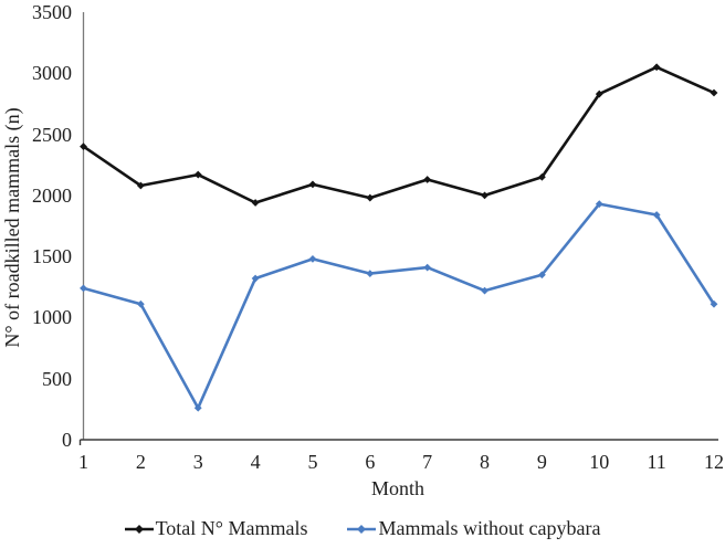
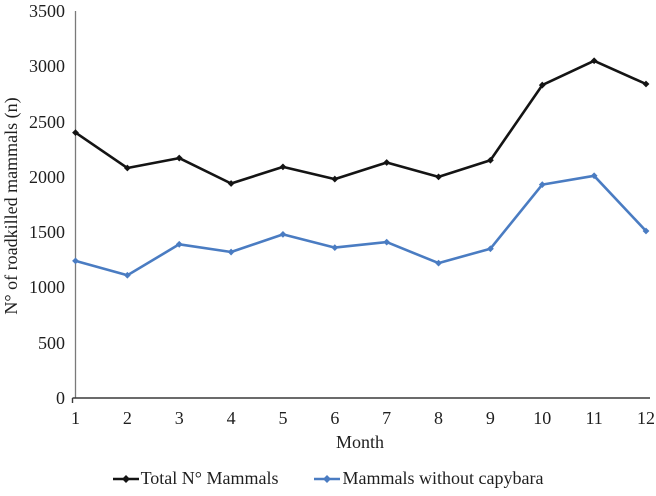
Mammals without capybara/3: 260 -> 1390
Mammals without capybara/11: 1840 -> 2010
Mammals without capybara/12: 1110 -> 1510
